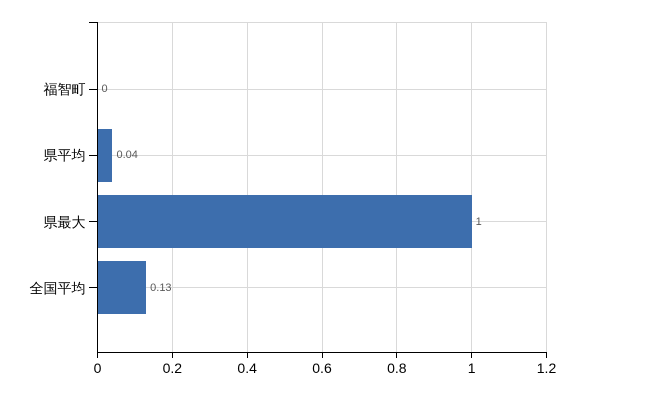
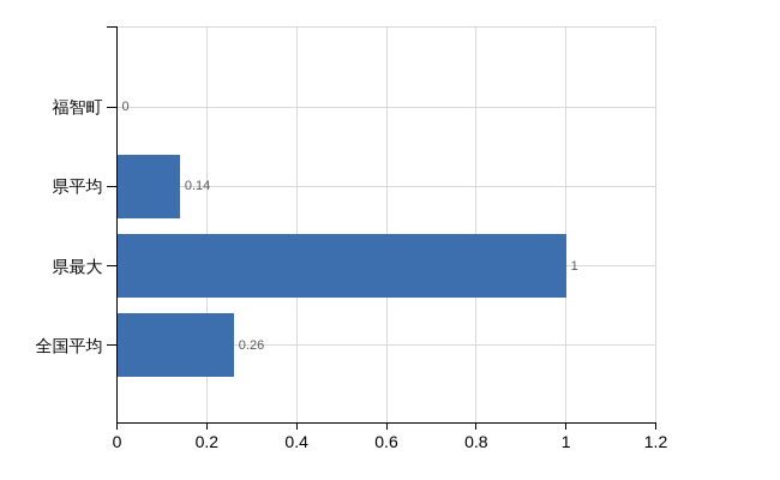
県平均: 0.04 -> 0.14
全国平均: 0.13 -> 0.26
